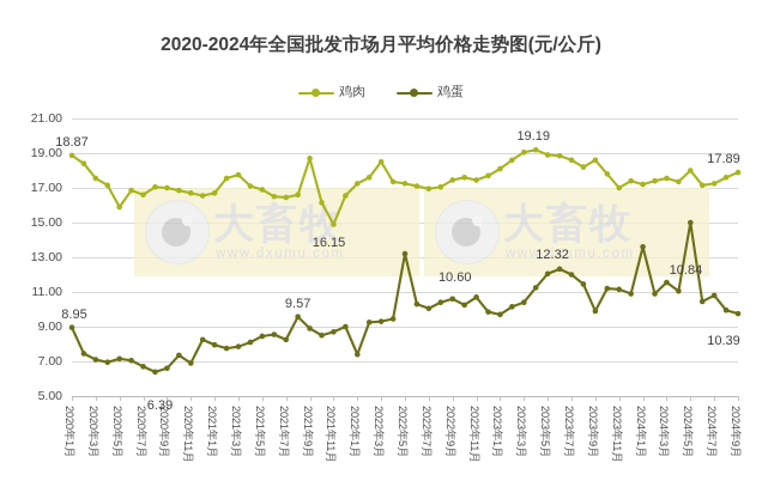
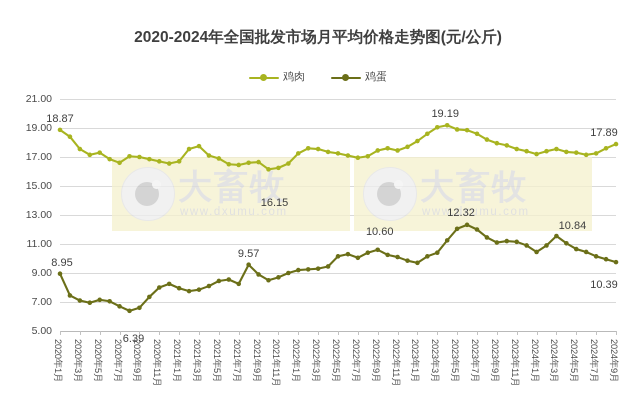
鸡肉/2020年5月: 15.9 -> 17.3
鸡蛋/2020年11月: 6.9 -> 8.0
鸡肉/2021年9月: 18.7 -> 16.6
鸡肉/2021年11月: 14.9 -> 16.2
鸡蛋/2022年1月: 7.4 -> 9.2
鸡肉/2022年3月: 18.5 -> 17.6
鸡蛋/2022年5月: 13.2 -> 10.2
鸡蛋/2022年11月: 10.7 -> 10.1
鸡肉/2023年9月: 18.6 -> 17.9
鸡蛋/2023年9月: 9.9 -> 11.1
鸡肉/2023年11月: 17.0 -> 17.6
鸡蛋/2024年1月: 13.6 -> 10.4
鸡肉/2024年5月: 18.0 -> 17.3
鸡蛋/2024年5月: 15.0 -> 10.7
鸡蛋/2024年7月: 10.8 -> 10.2
